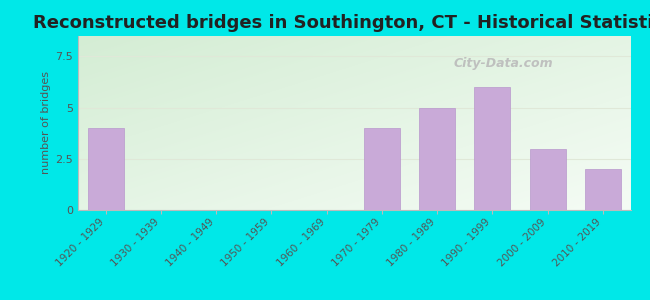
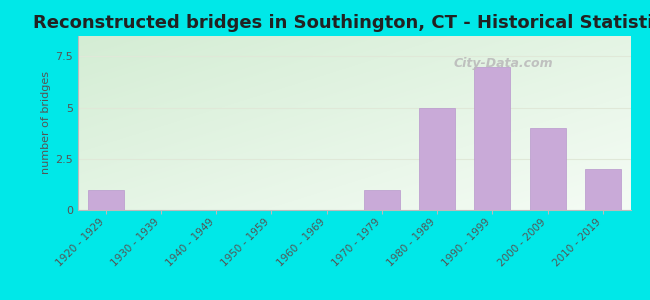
1920 - 1929: 4 -> 1
1970 - 1979: 4 -> 1
1990 - 1999: 6 -> 7
2000 - 2009: 3 -> 4
